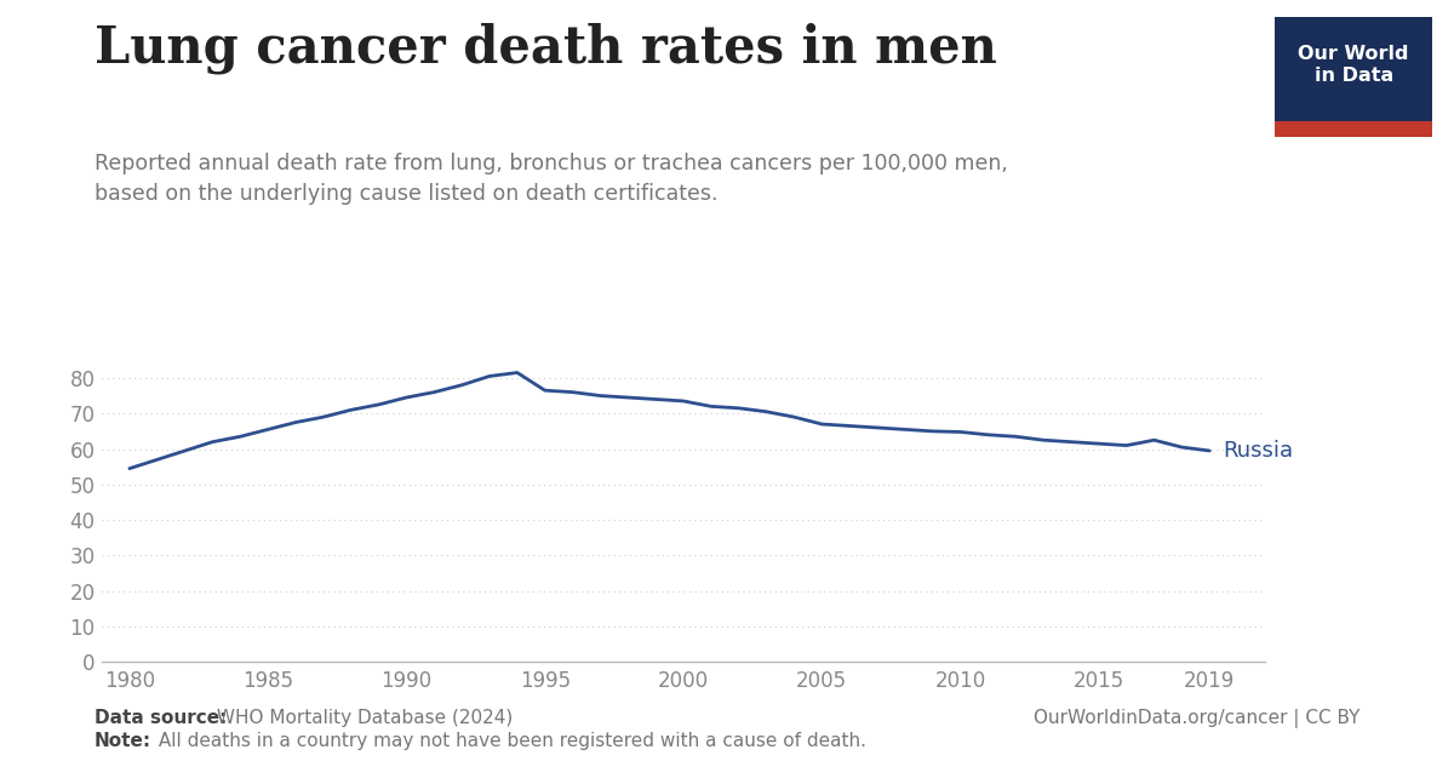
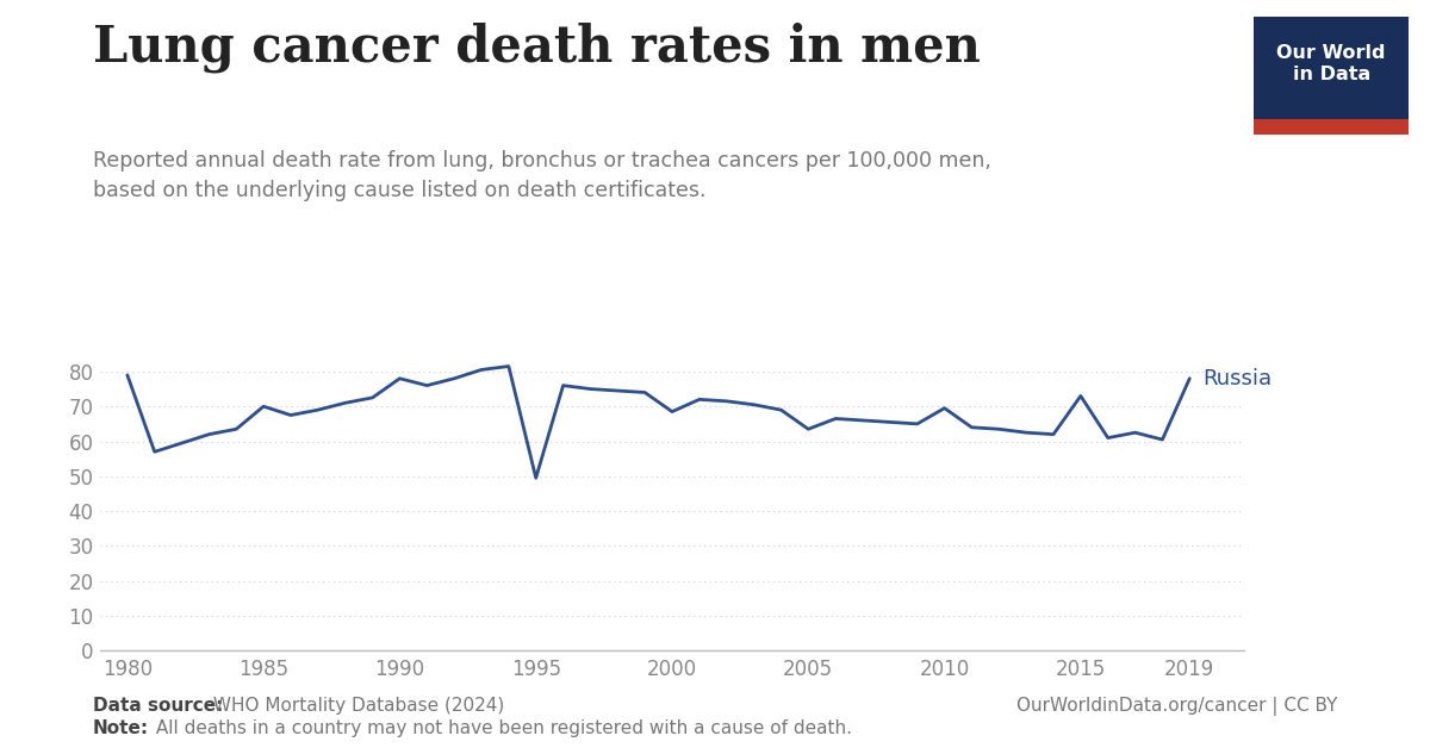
1980: 54.5 -> 79.0
1985: 65.5 -> 70.0
1990: 74.5 -> 78.0
1995: 76.5 -> 49.5
2000: 73.5 -> 68.5
2005: 67.0 -> 63.5
2010: 64.8 -> 69.5
2015: 61.5 -> 73.0
2019: 59.5 -> 78.0
